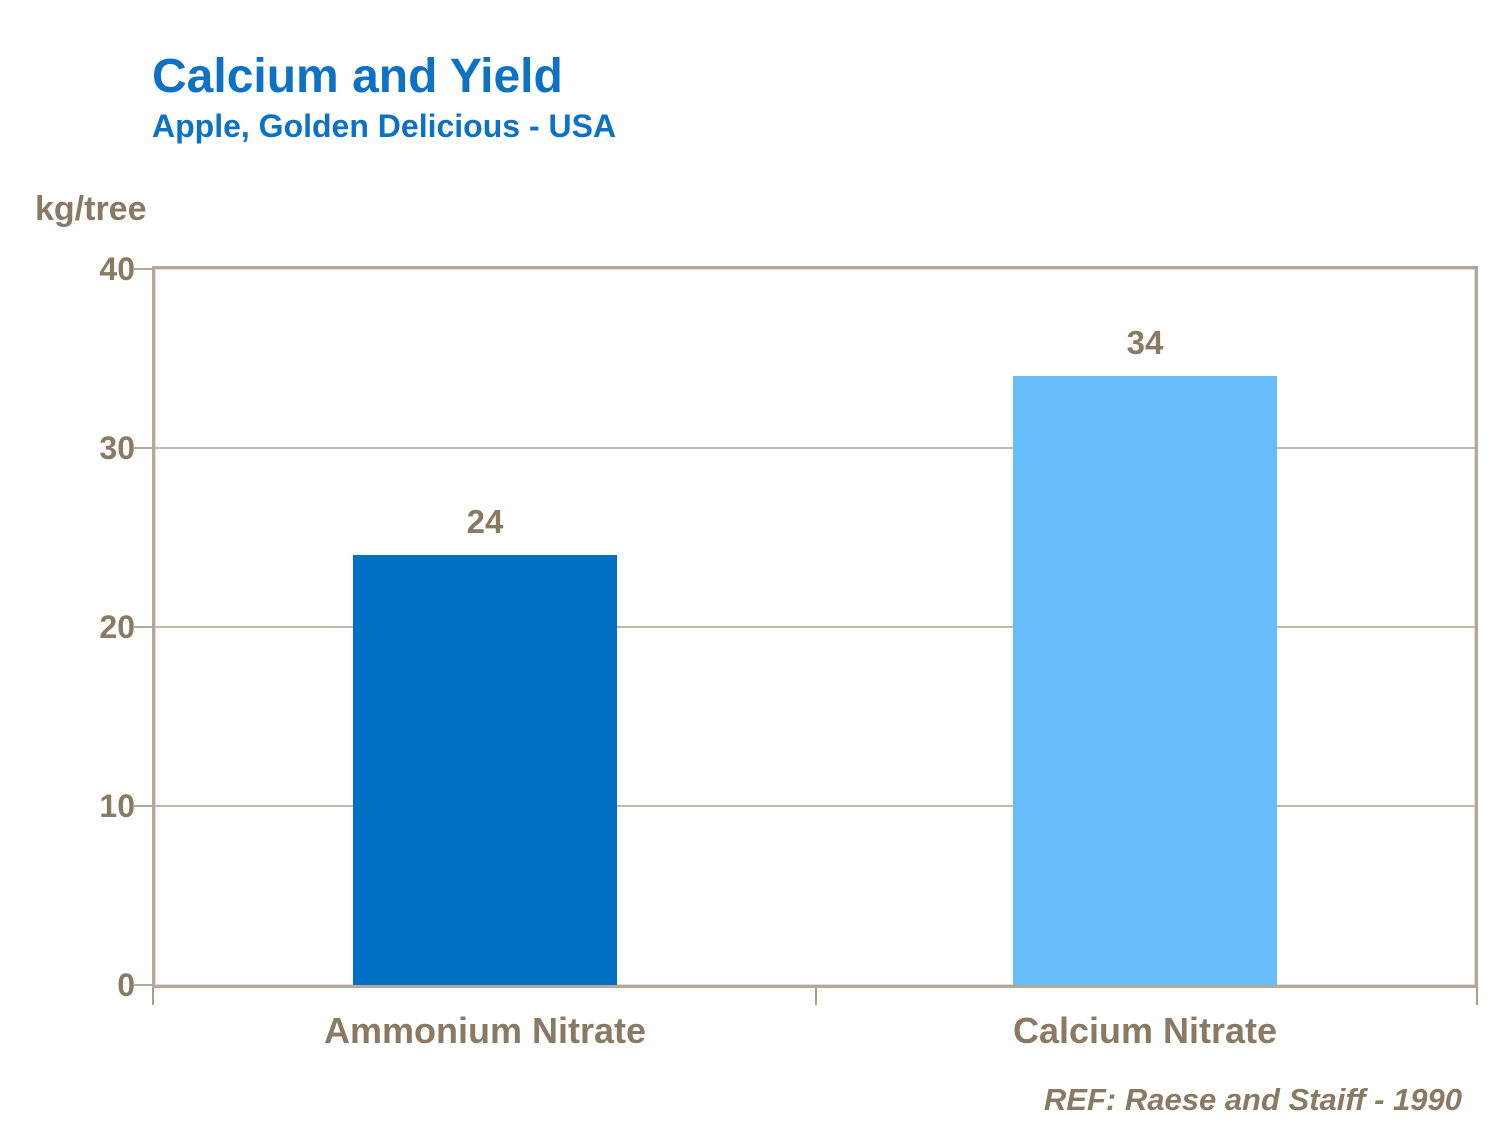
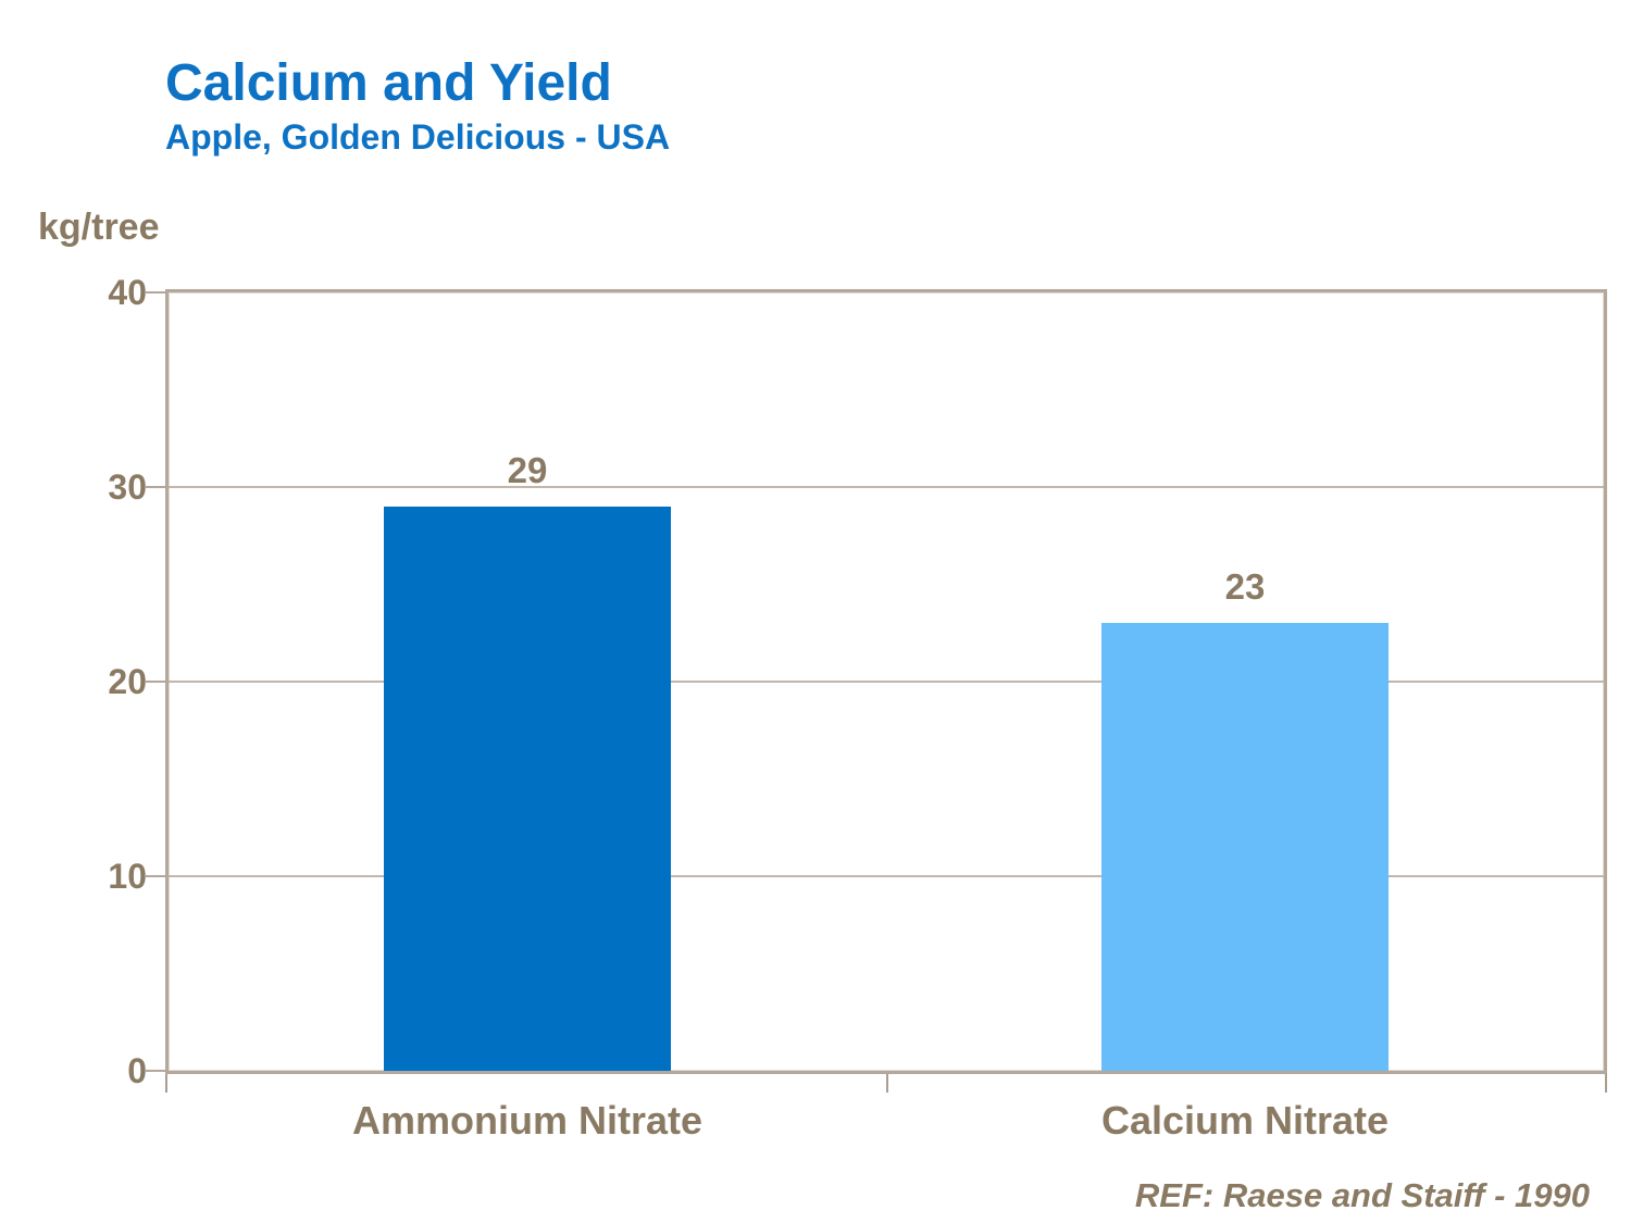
Ammonium Nitrate: 24 -> 29
Calcium Nitrate: 34 -> 23
